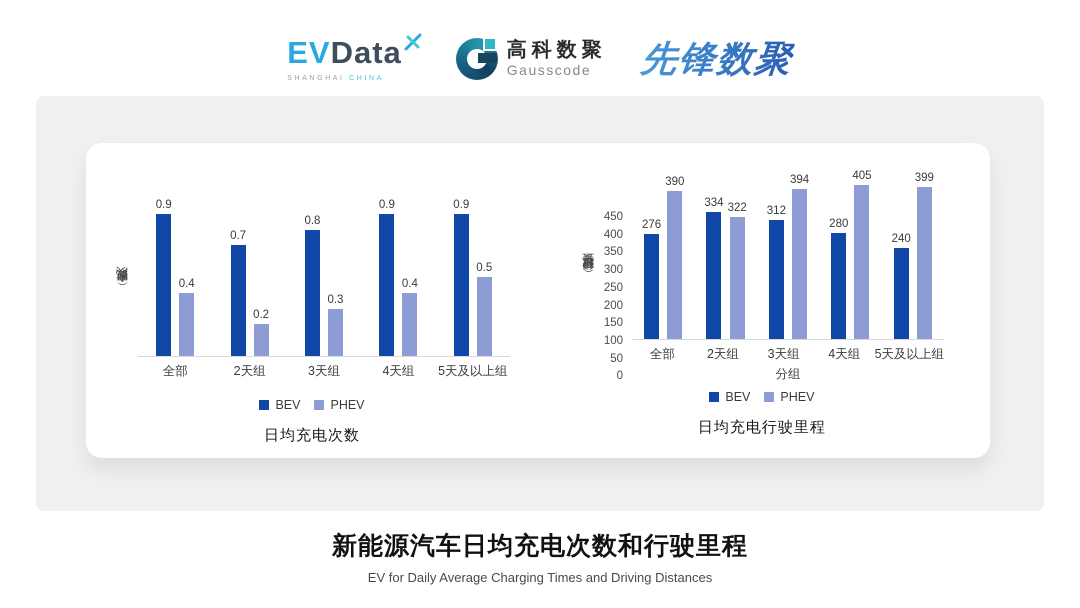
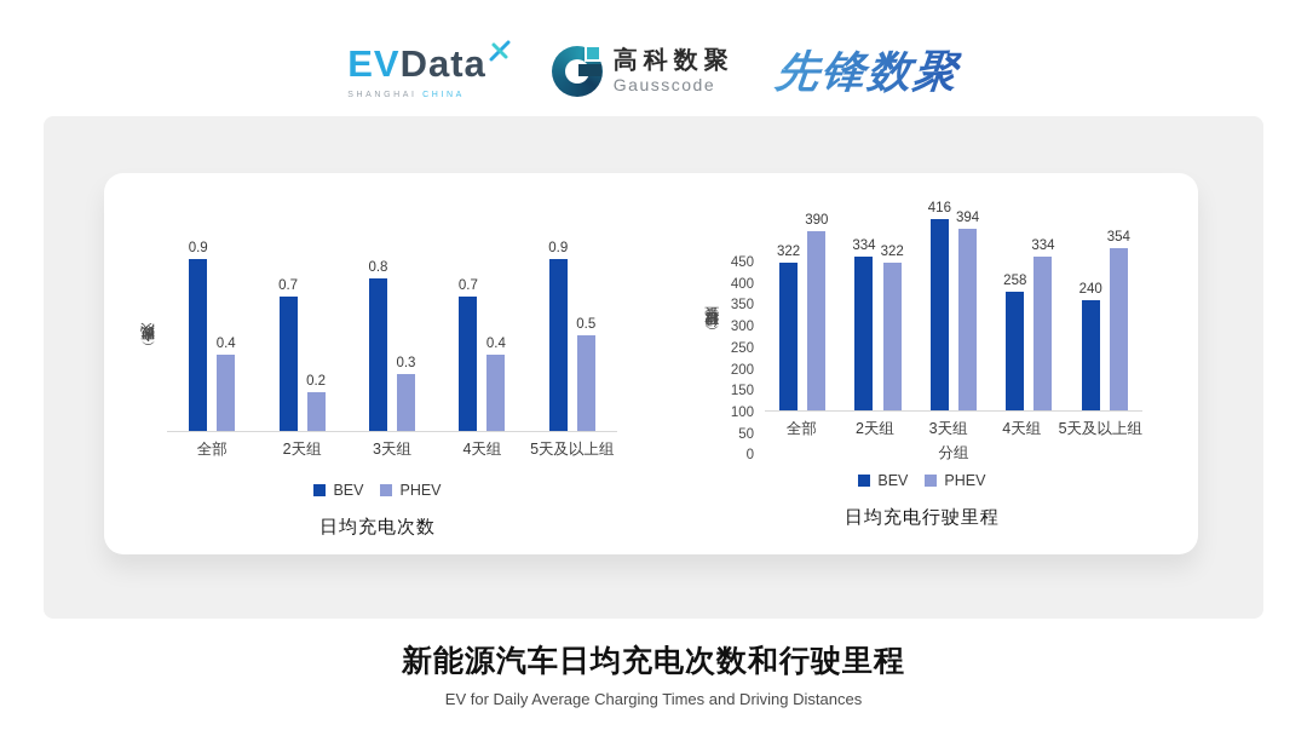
日均充电次数/BEV/4天组: 0.9 -> 0.7
日均充电行驶里程/BEV/全部: 276 -> 322
日均充电行驶里程/BEV/3天组: 312 -> 416
日均充电行驶里程/BEV/4天组: 280 -> 258
日均充电行驶里程/PHEV/4天组: 405 -> 334
日均充电行驶里程/PHEV/5天及以上组: 399 -> 354
